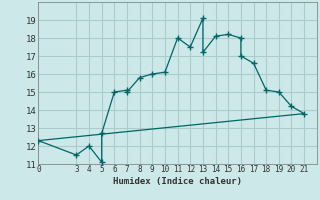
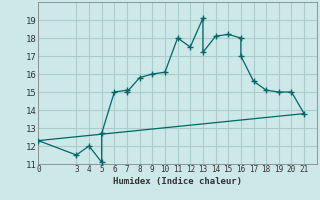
17: 16.6 -> 15.6
20: 14.2 -> 15.0
